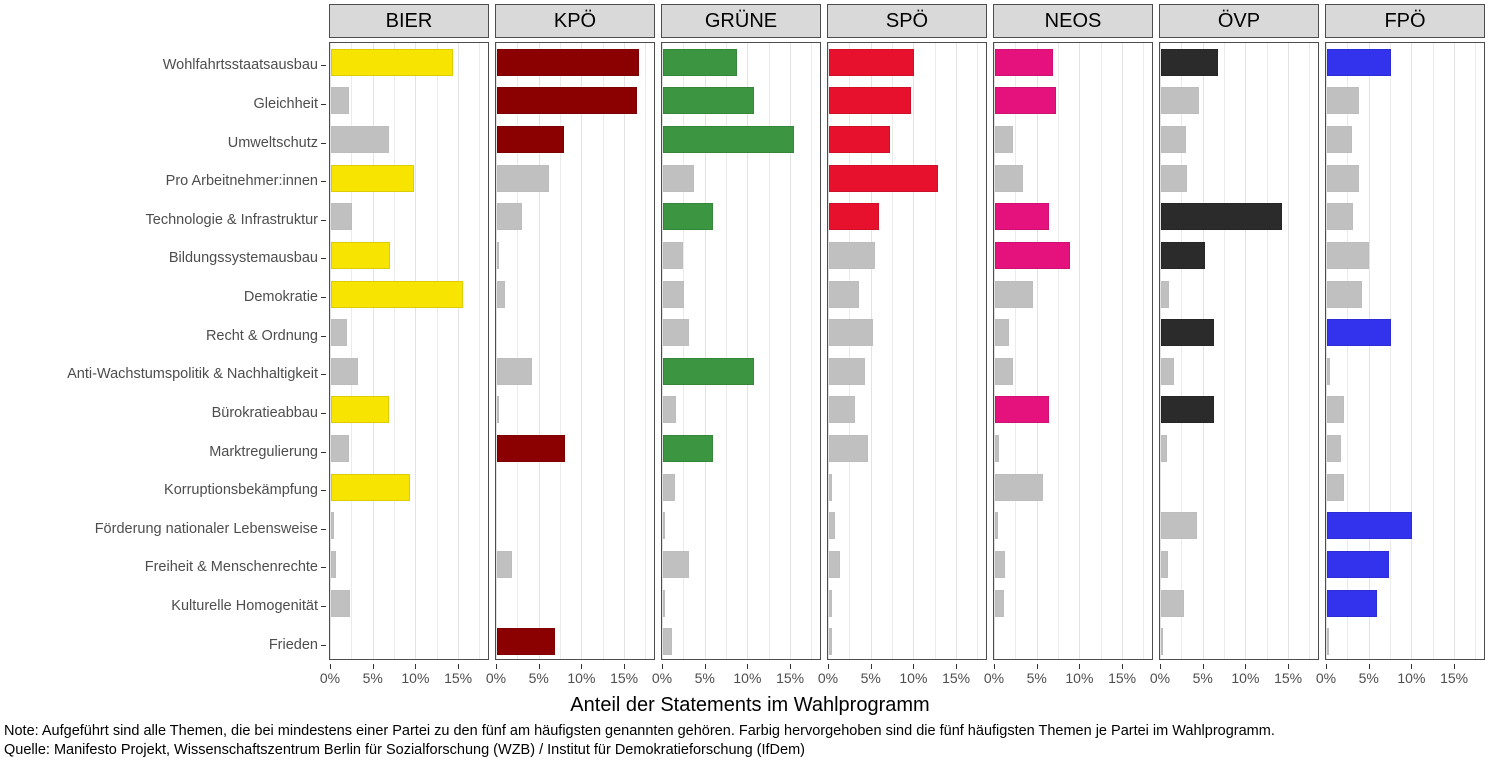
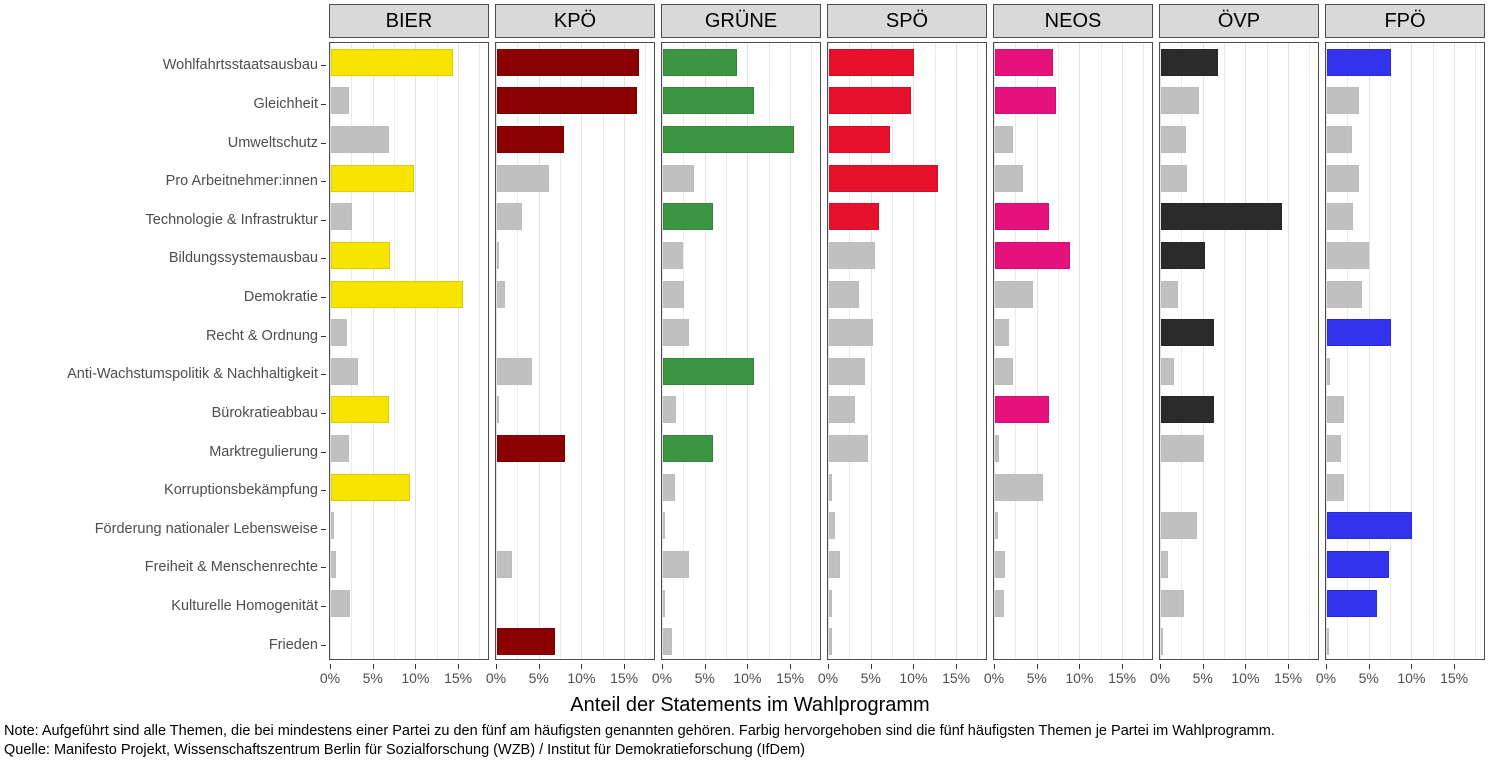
ÖVP/Demokratie: 1% -> 2%
ÖVP/Marktregulierung: 1% -> 5%
